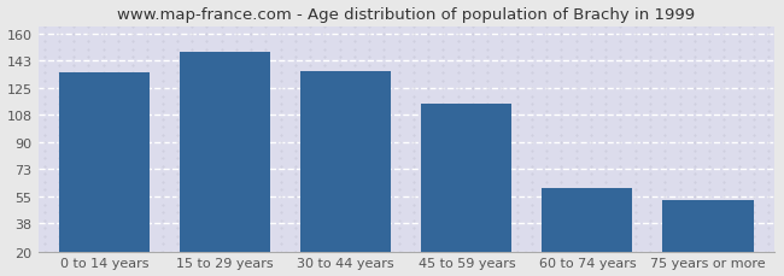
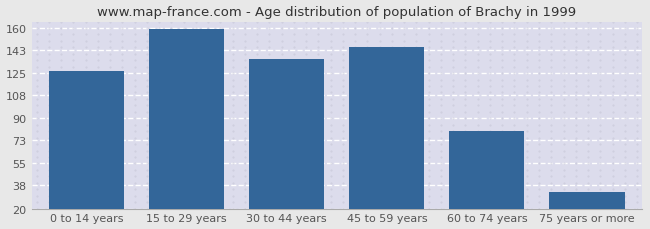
0 to 14 years: 135 -> 127
15 to 29 years: 148 -> 159
45 to 59 years: 115 -> 145
60 to 74 years: 61 -> 80
75 years or more: 53 -> 33
